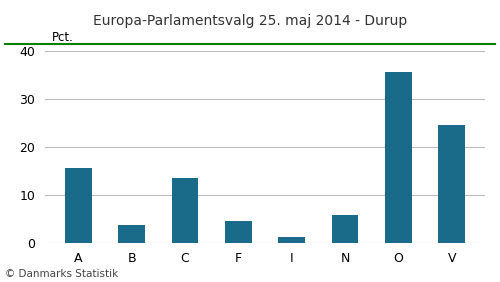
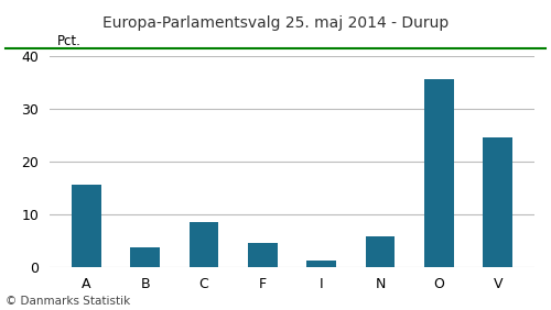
C: 13.5 -> 8.5
